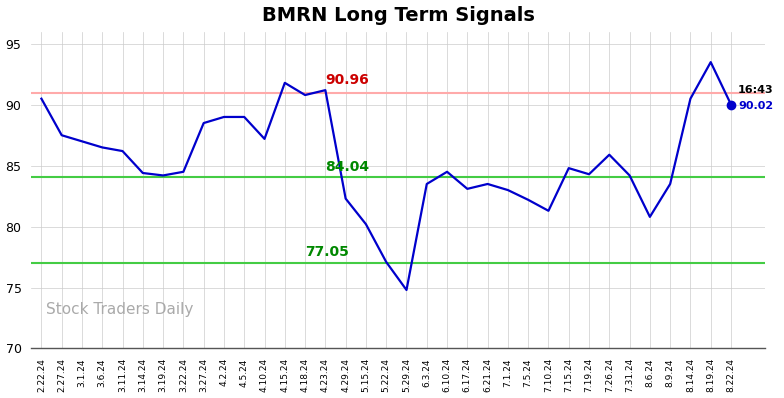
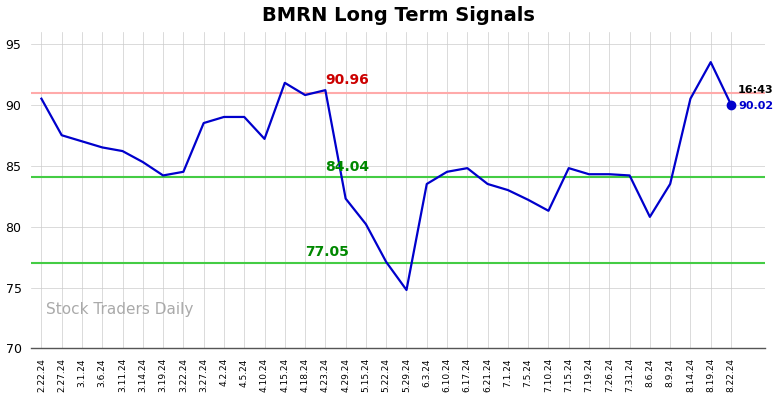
3.14.24: 84.4 -> 85.3
6.17.24: 83.1 -> 84.8
7.26.24: 85.9 -> 84.3
